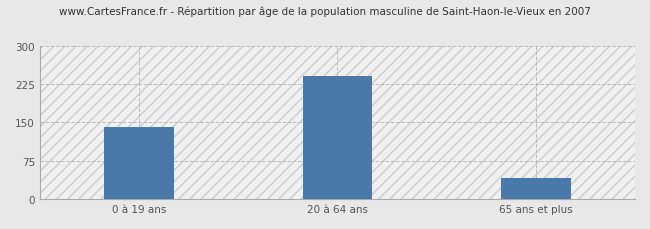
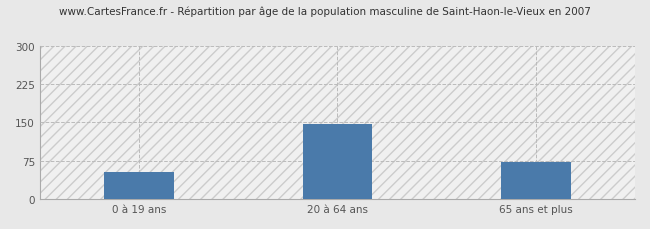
0 à 19 ans: 140 -> 54
20 à 64 ans: 240 -> 146
65 ans et plus: 42 -> 72
